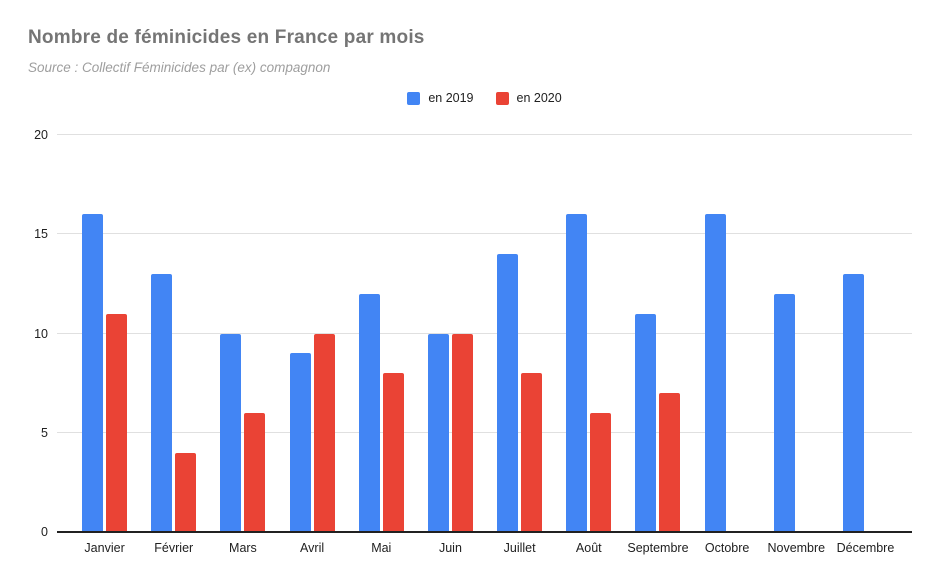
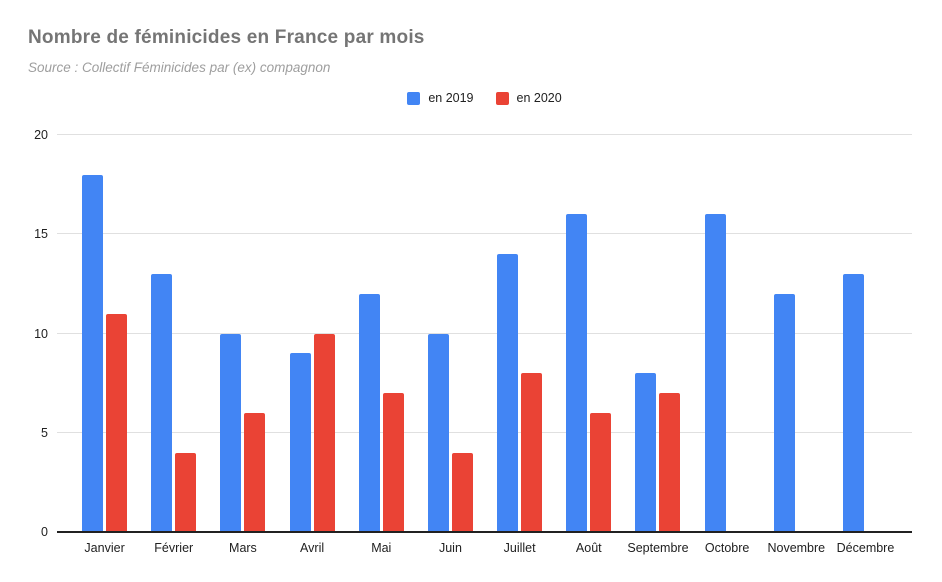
en 2019/Janvier: 16 -> 18
en 2020/Mai: 8 -> 7
en 2020/Juin: 10 -> 4
en 2019/Septembre: 11 -> 8
